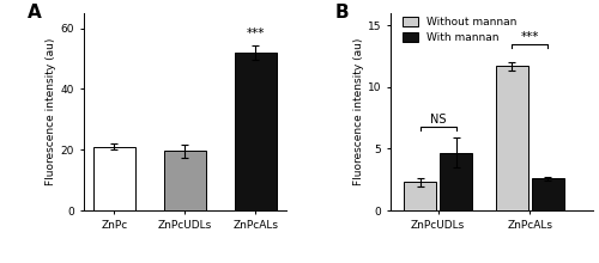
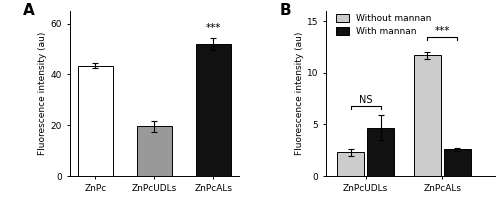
ZnPc: 21.0 -> 43.5
